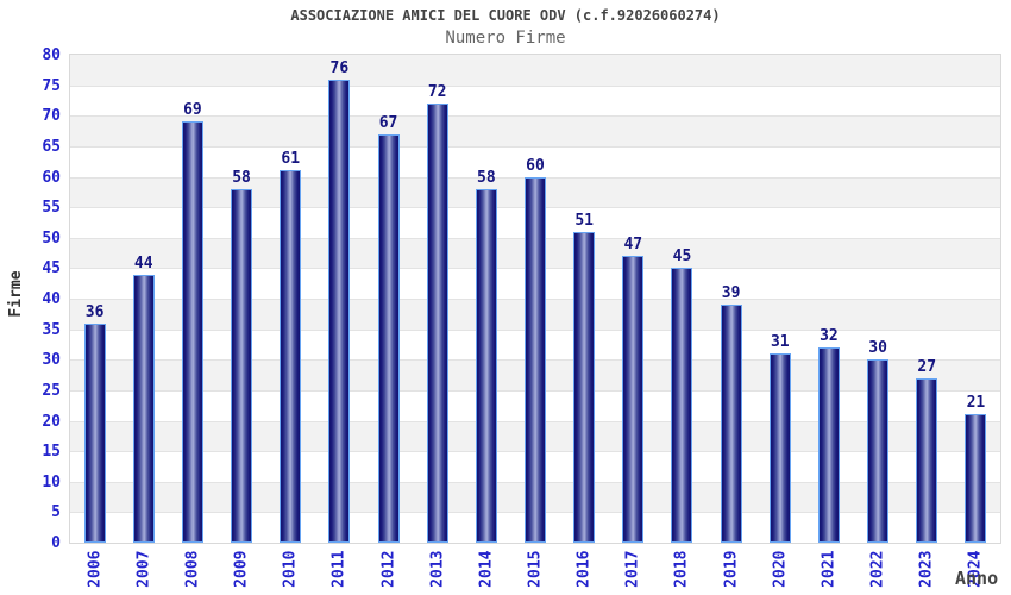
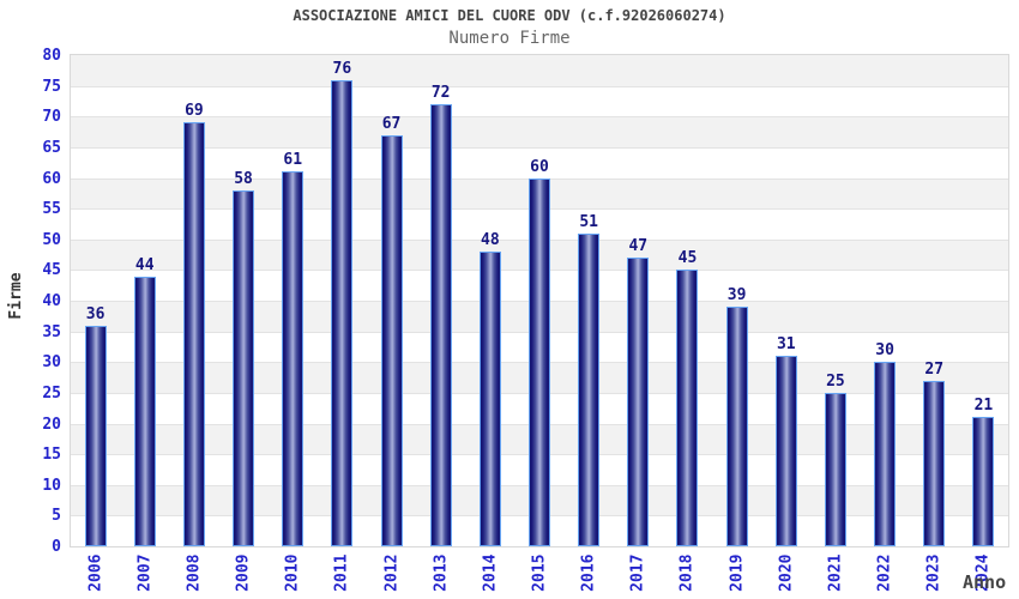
2014: 58 -> 48
2021: 32 -> 25
